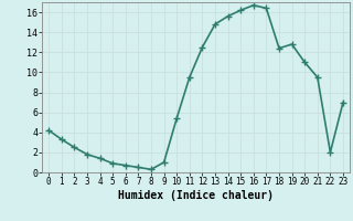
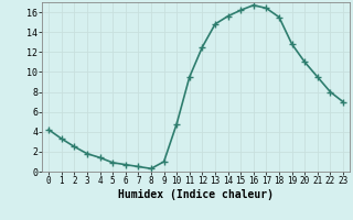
10: 5.4 -> 4.8
18: 12.4 -> 15.5
22: 2.0 -> 8.0
